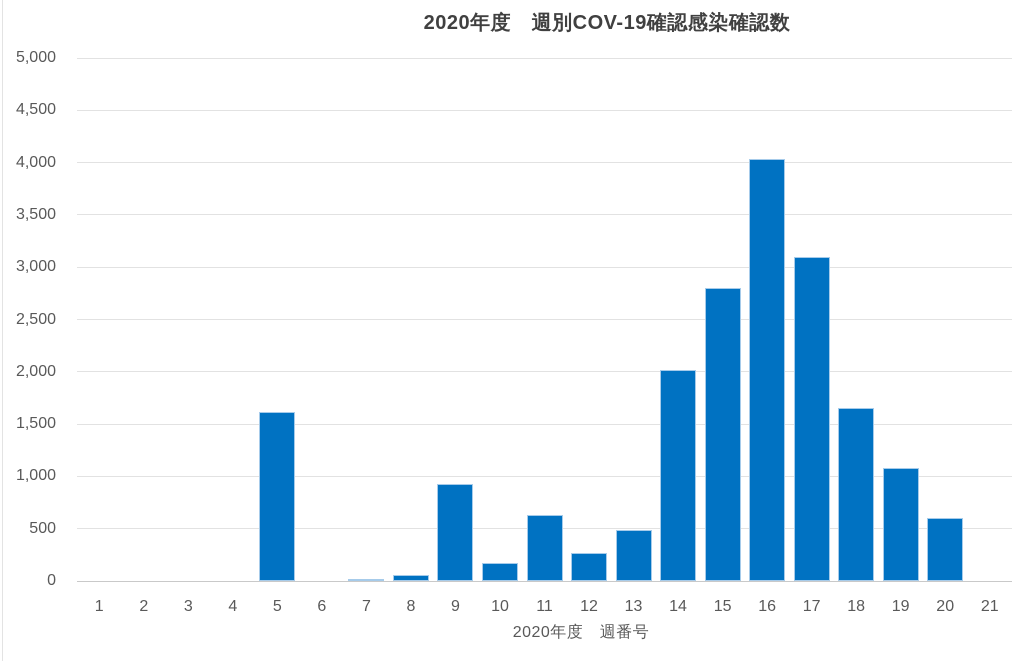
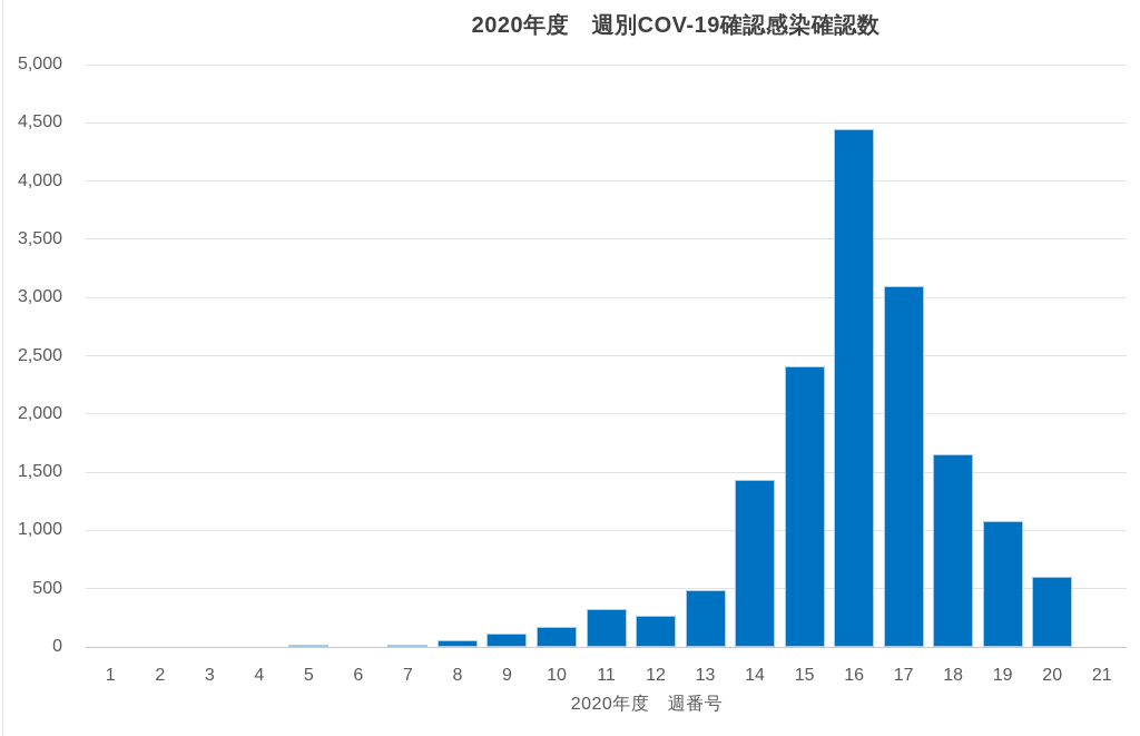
5: 1620 -> 20
9: 930 -> 120
11: 630 -> 320
14: 2020 -> 1430
15: 2800 -> 2410
16: 4030 -> 4450
